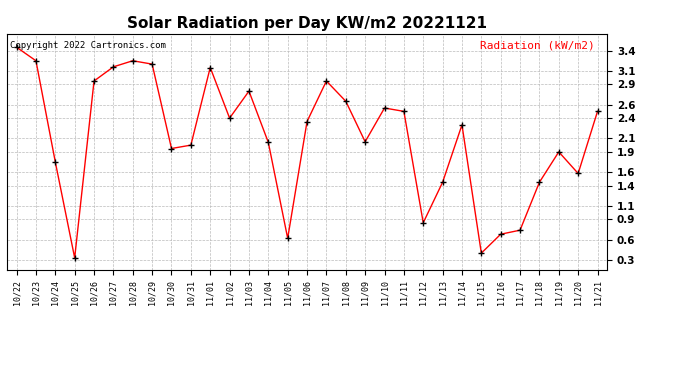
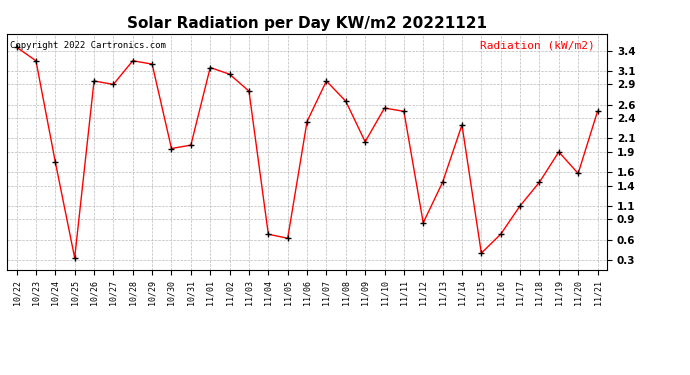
10/27: 3.16 -> 2.90
11/02: 2.40 -> 3.05
11/04: 2.04 -> 0.68
11/17: 0.74 -> 1.10
